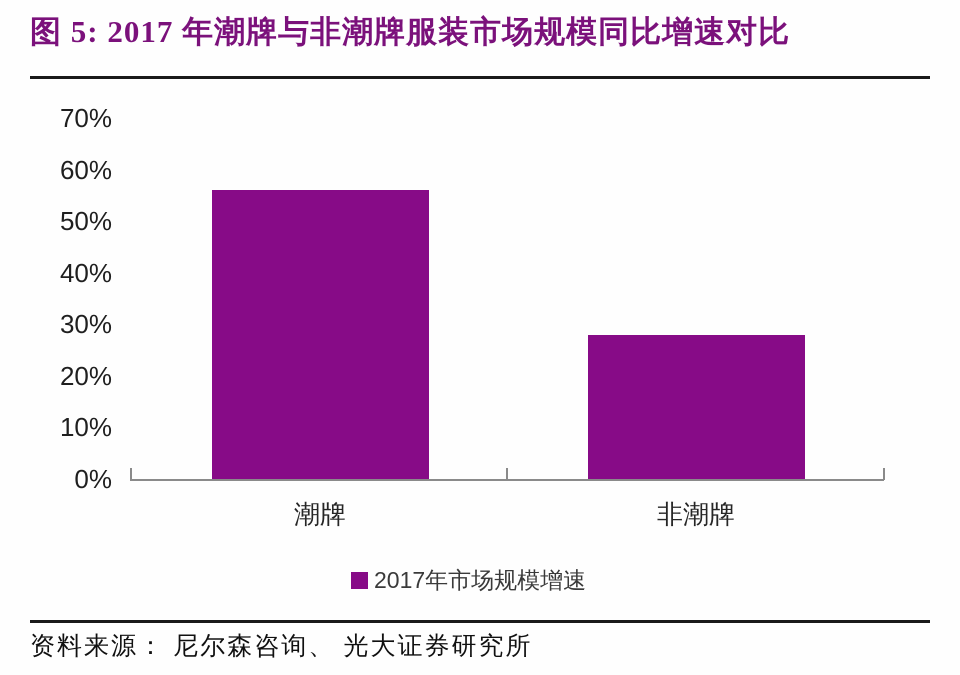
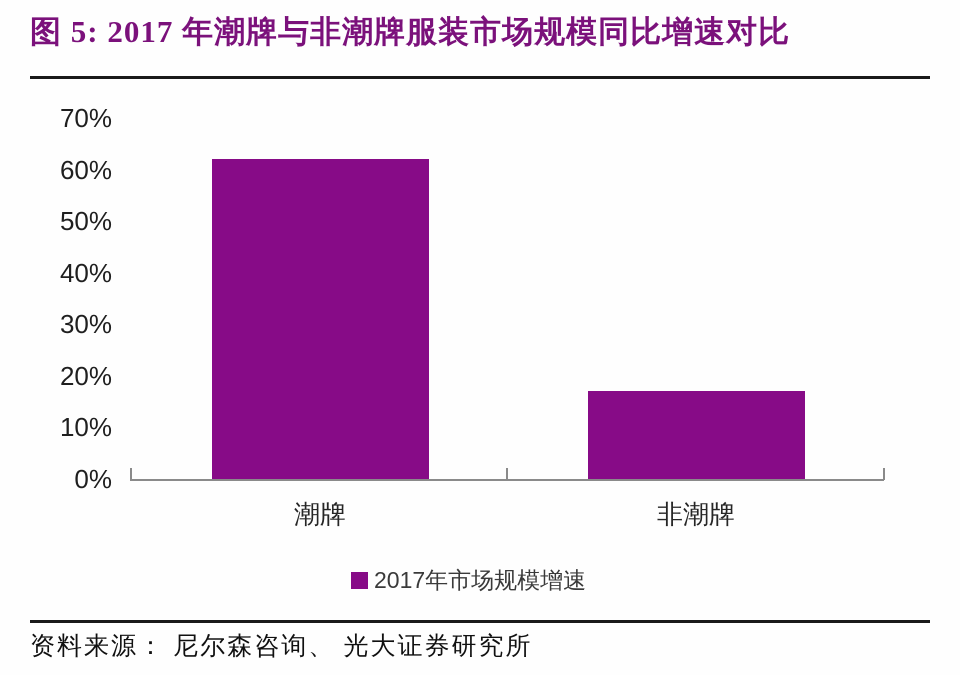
潮牌: 56% -> 62%
非潮牌: 28% -> 17%
